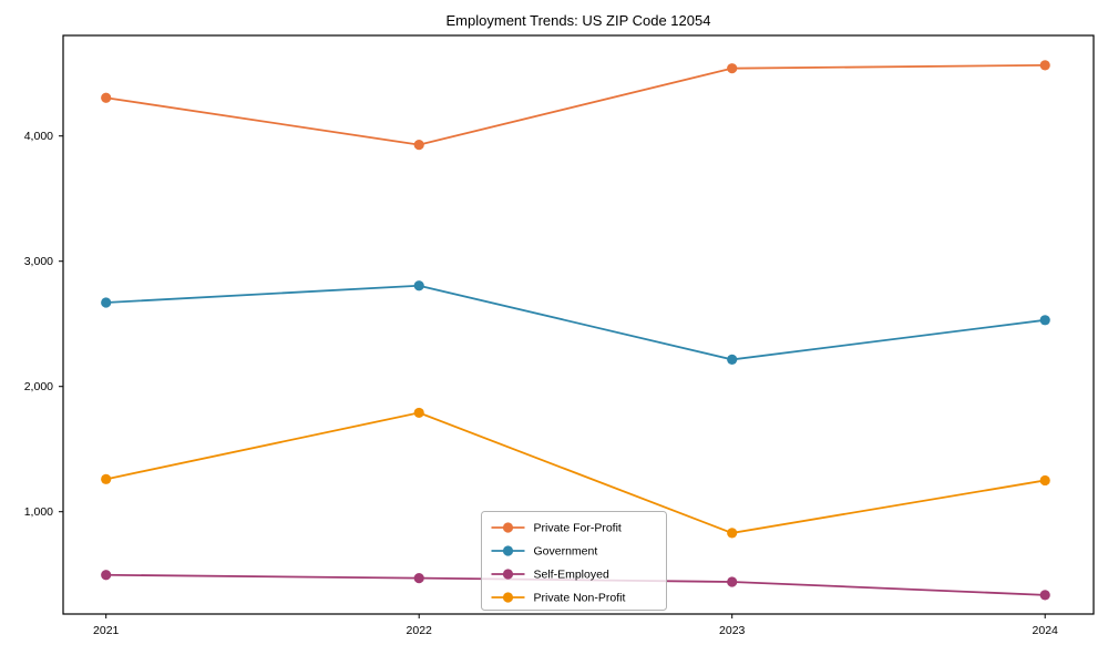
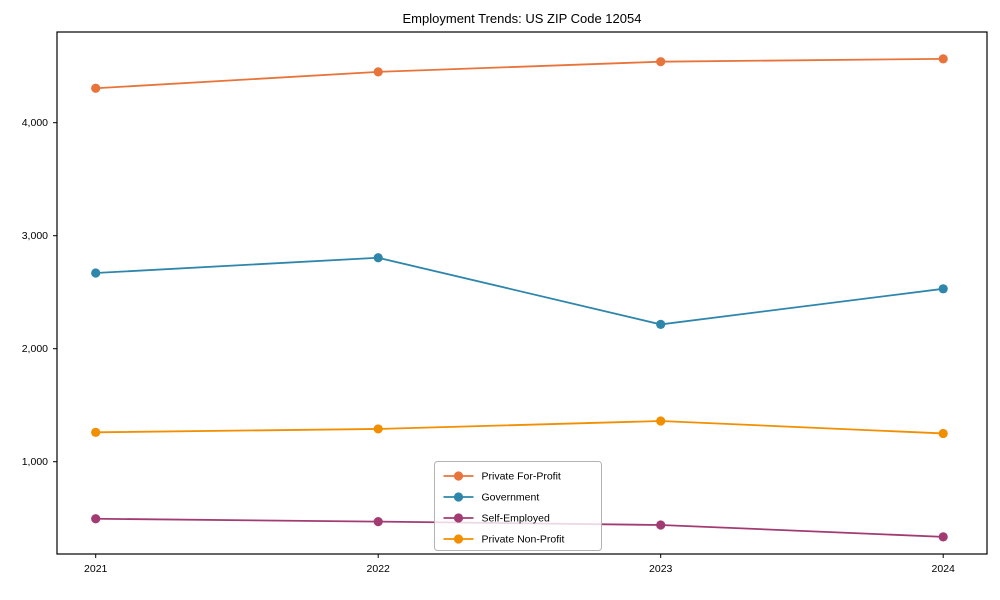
Private For-Profit/2022: 3930 -> 4450
Private Non-Profit/2022: 1790 -> 1290
Private Non-Profit/2023: 830 -> 1360
